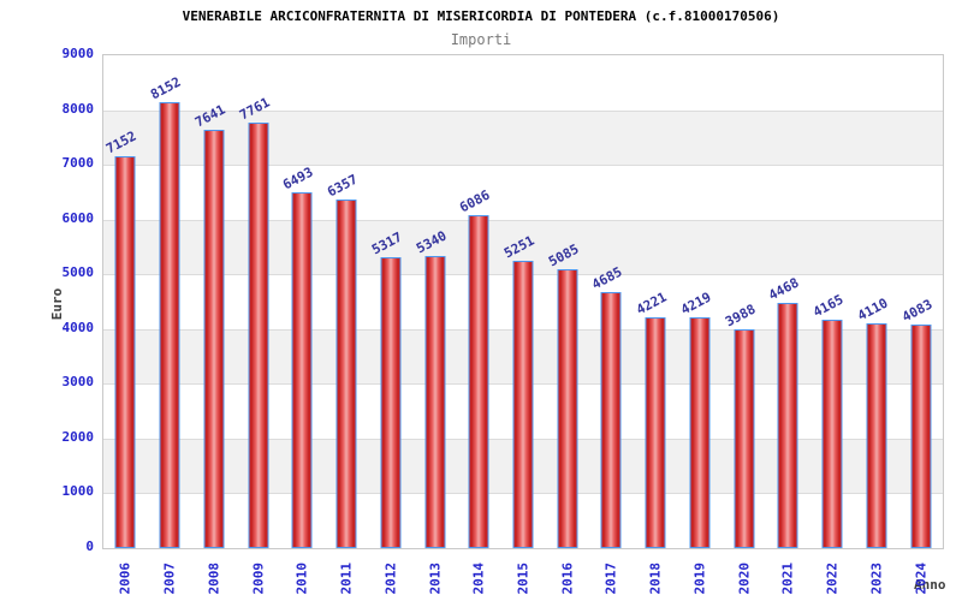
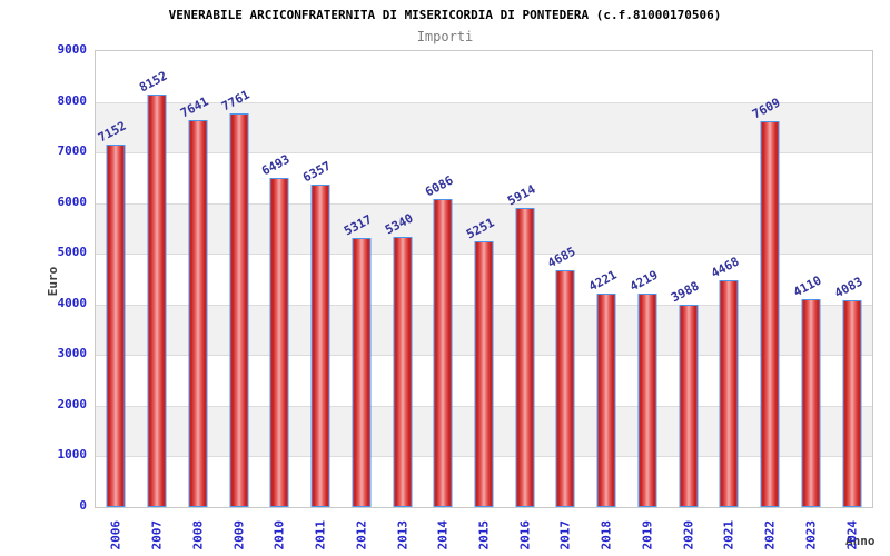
2016: 5085 -> 5914
2022: 4165 -> 7609
